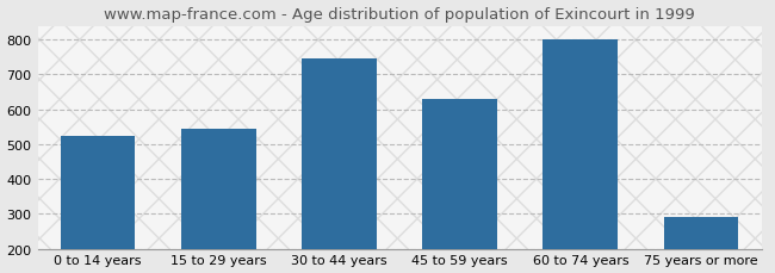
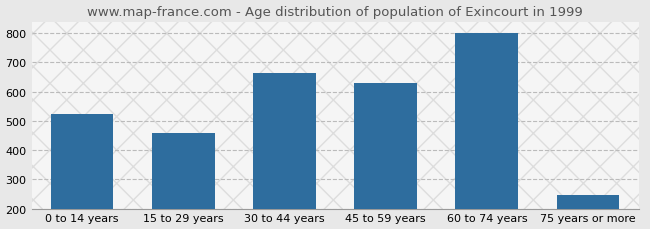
15 to 29 years: 545 -> 460
30 to 44 years: 745 -> 663
75 years or more: 290 -> 247
